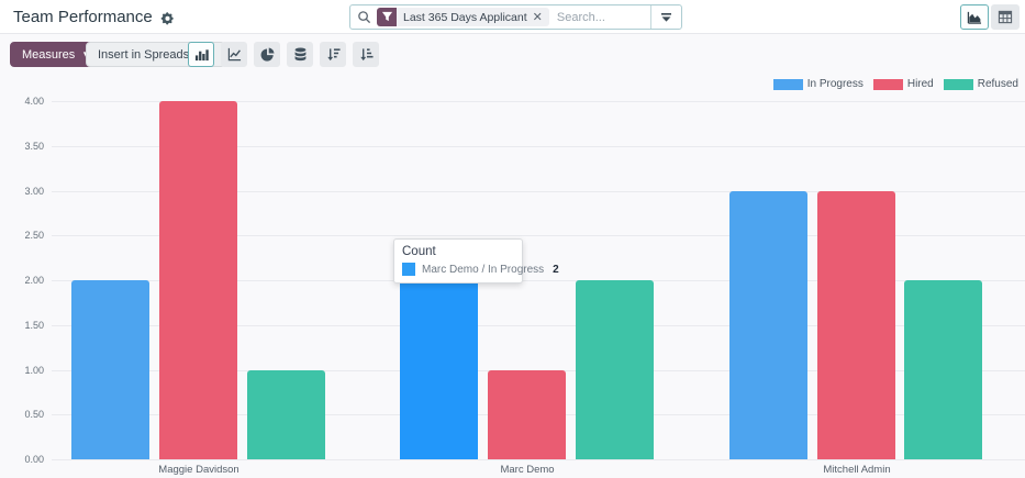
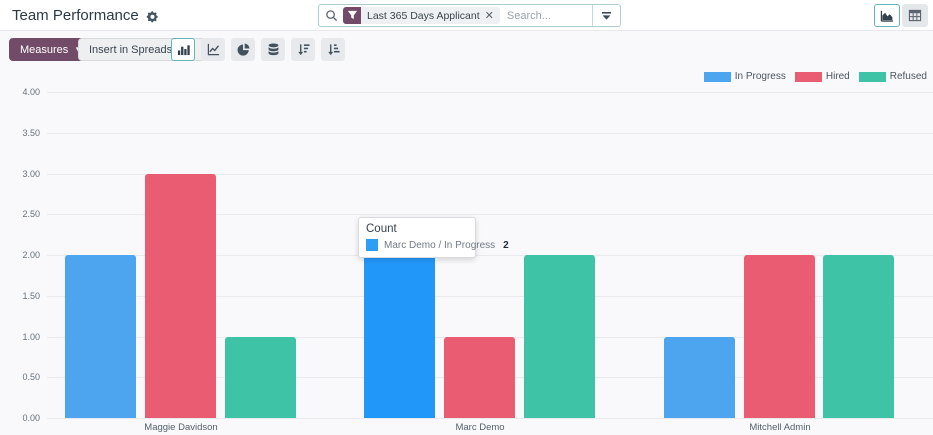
Hired/Maggie Davidson: 4 -> 3
In Progress/Mitchell Admin: 3 -> 1
Hired/Mitchell Admin: 3 -> 2
